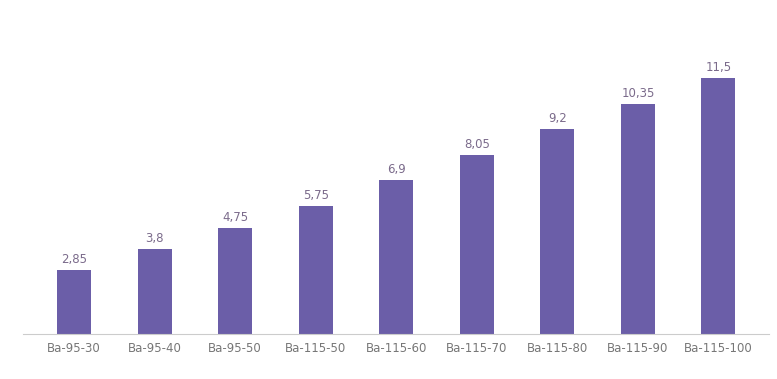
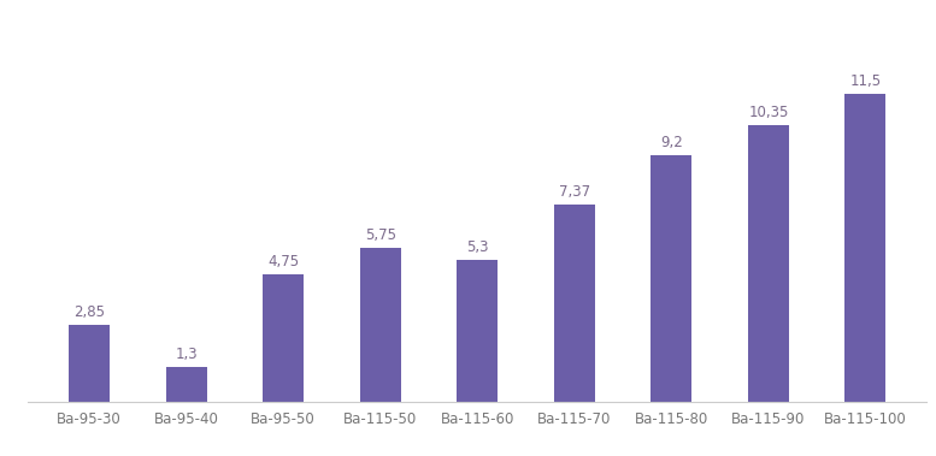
Ba-95-40: 3,8 -> 1,3
Ba-115-60: 6,9 -> 5,3
Ba-115-70: 8,05 -> 7,37
